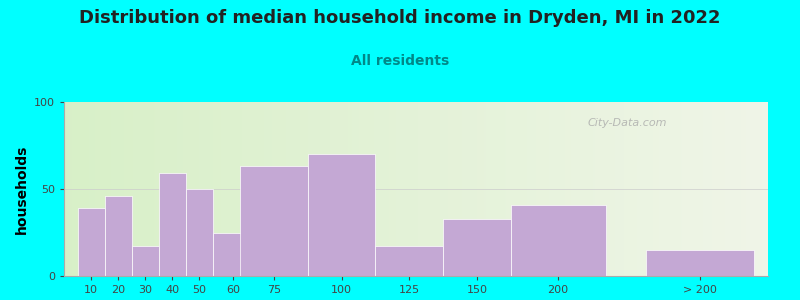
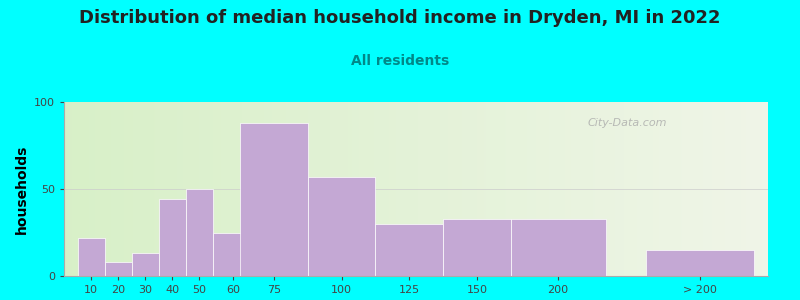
10: 39 -> 22
20: 46 -> 8
30: 17 -> 13
40: 59 -> 44
75: 63 -> 88
100: 70 -> 57
125: 17 -> 30
200: 41 -> 33
